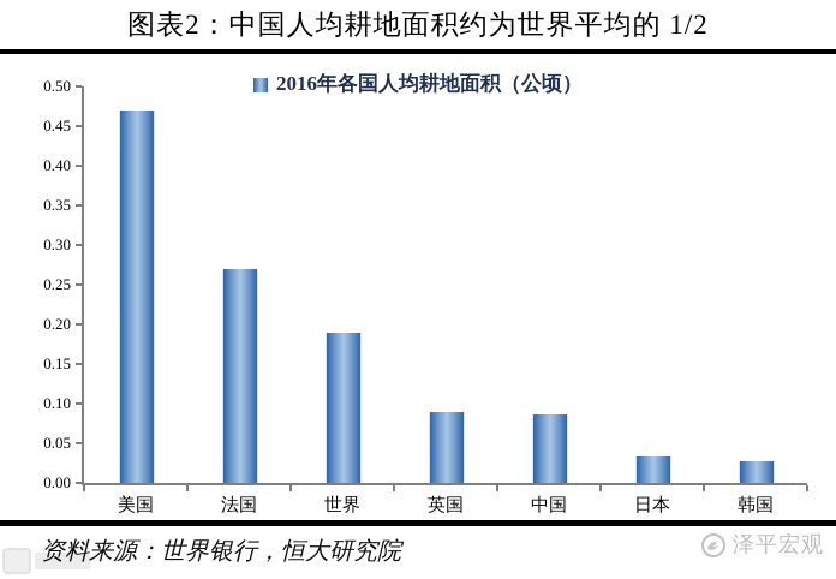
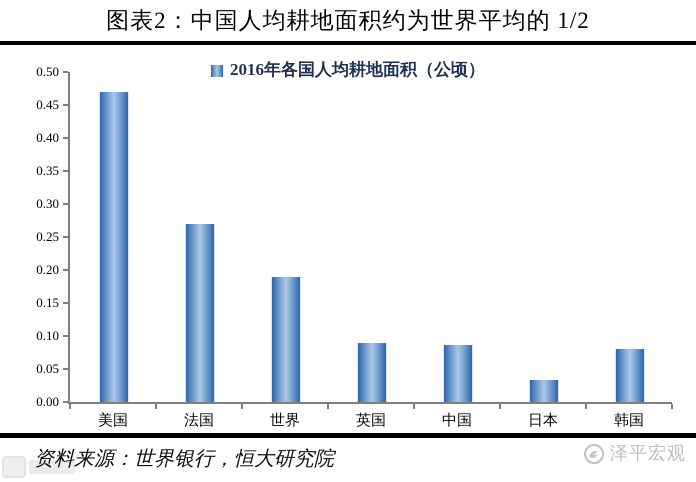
韩国: 0.03 -> 0.08
